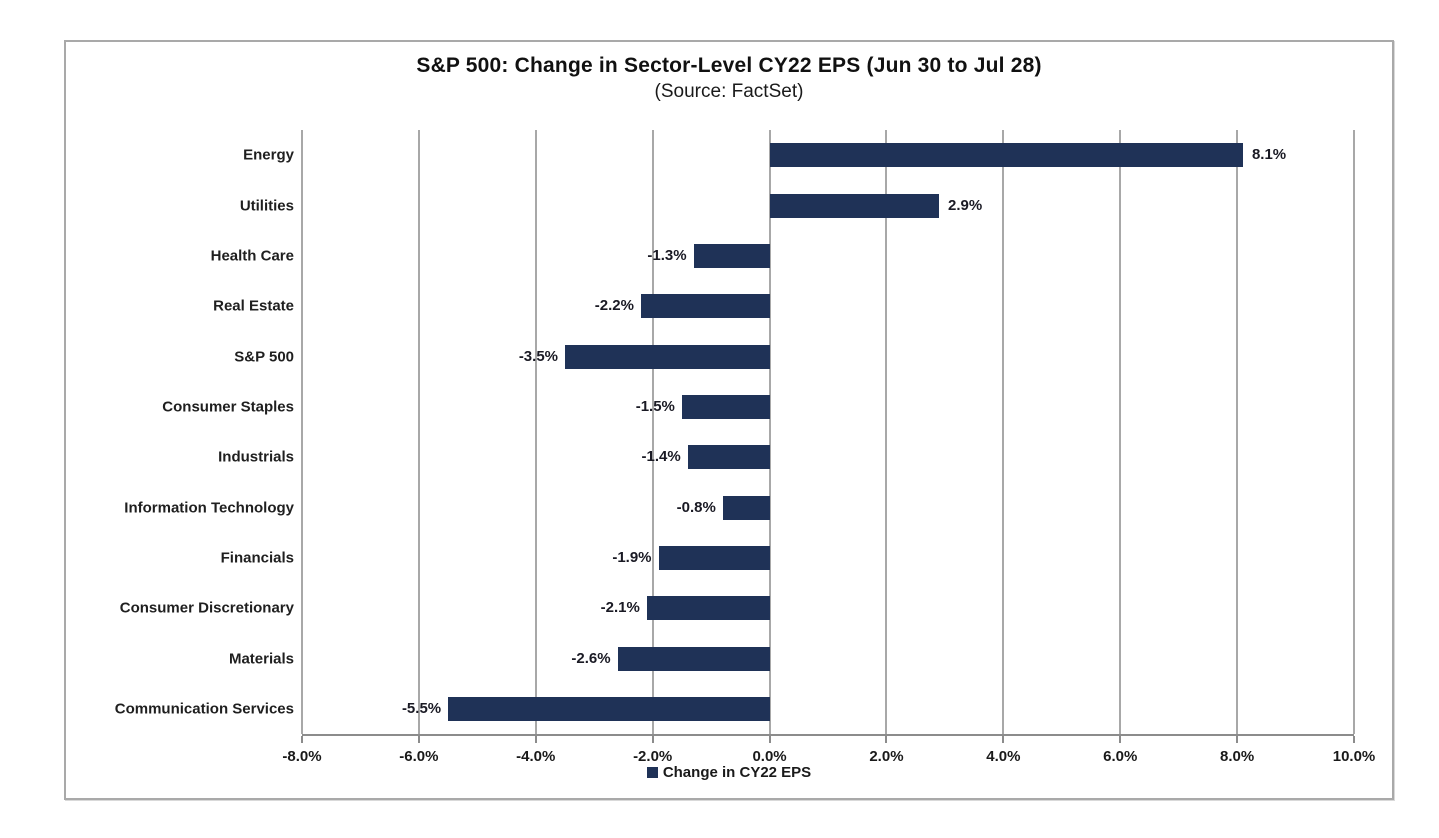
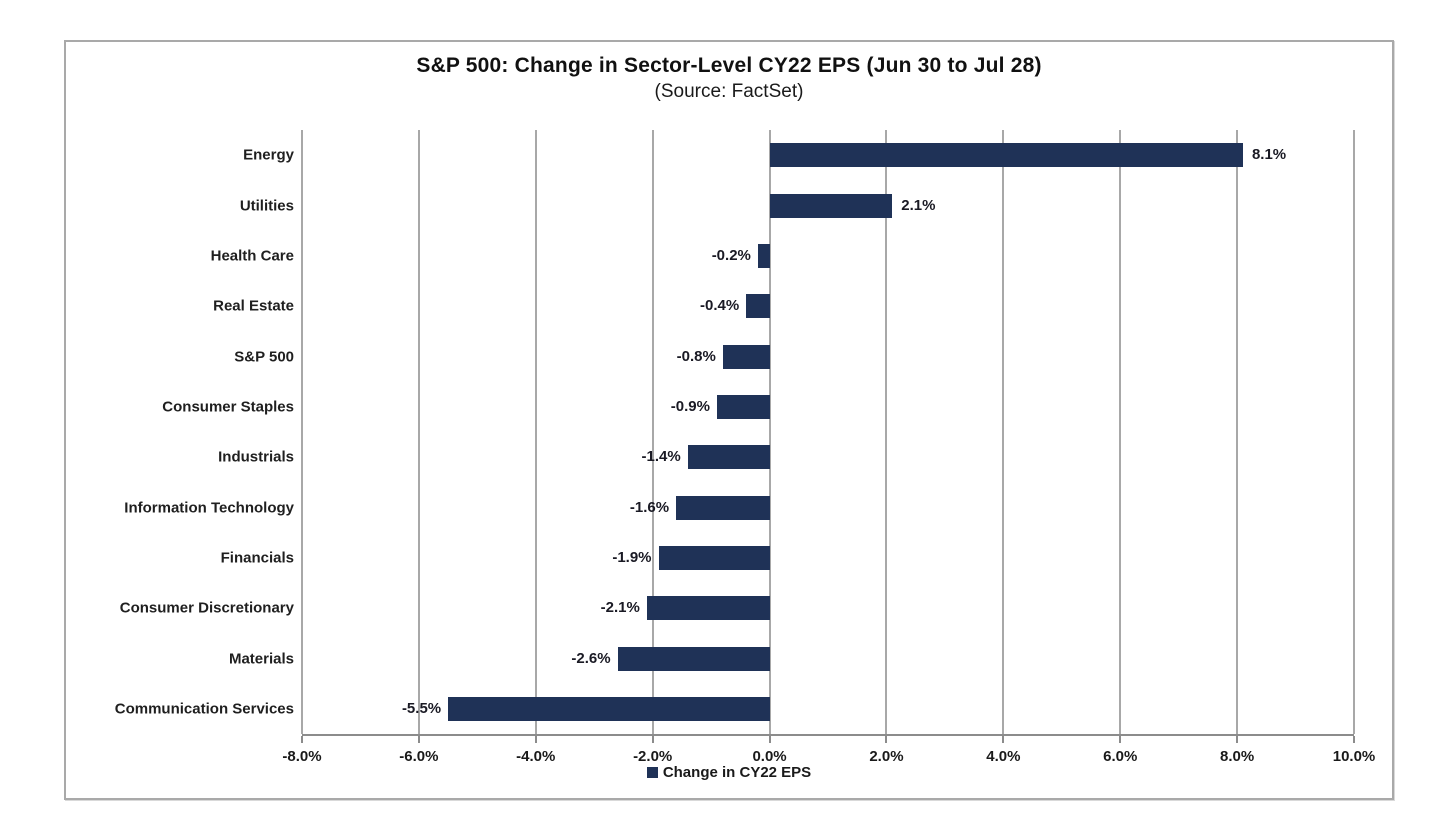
Utilities: 2.9% -> 2.1%
Health Care: -1.3% -> -0.2%
Real Estate: -2.2% -> -0.4%
S&P 500: -3.5% -> -0.8%
Consumer Staples: -1.5% -> -0.9%
Information Technology: -0.8% -> -1.6%
